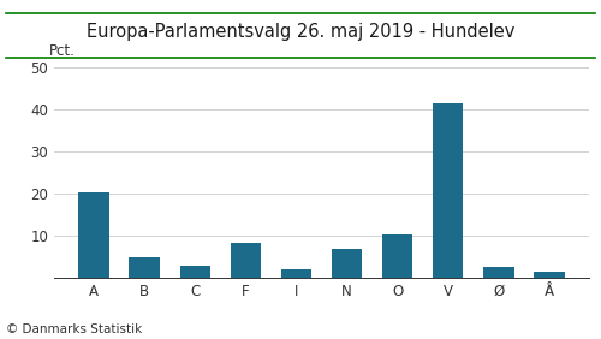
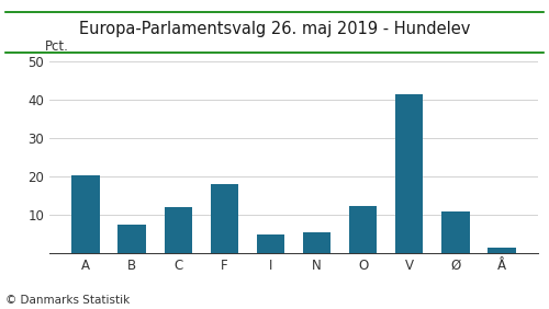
B: 5.0 -> 7.5
C: 3.0 -> 12.0
F: 8.5 -> 18.0
I: 2.0 -> 5.0
N: 7.0 -> 5.5
O: 10.5 -> 12.5
Ø: 2.5 -> 11.0
